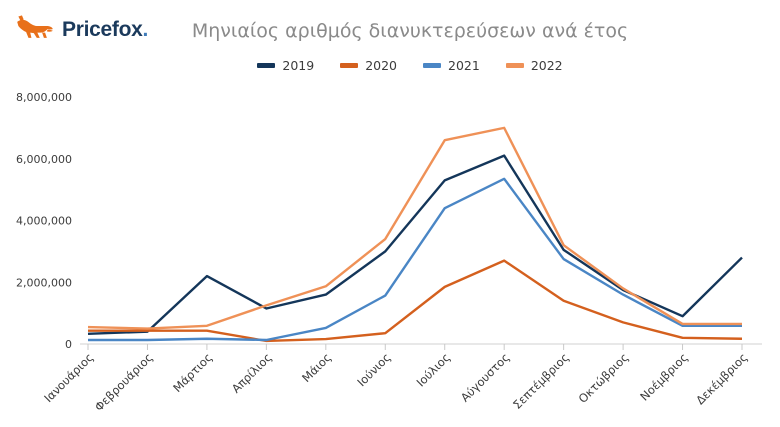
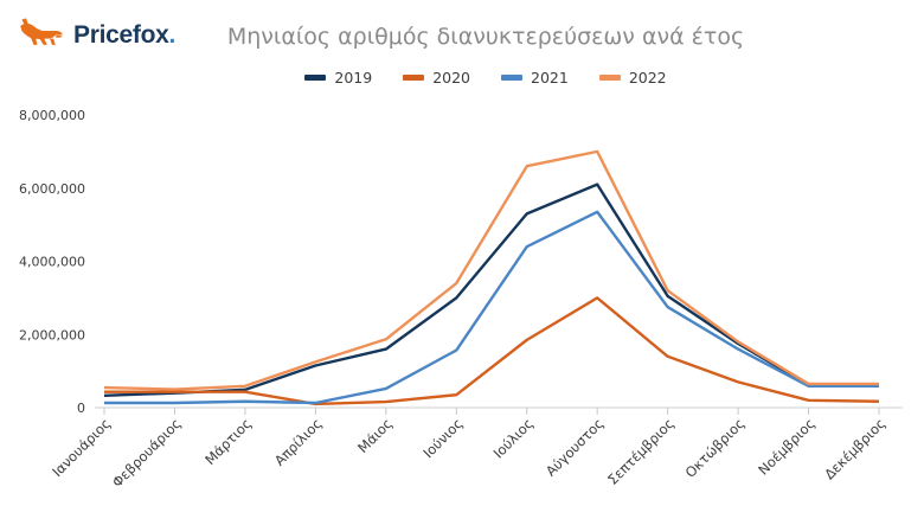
2019/Μάρτιος: 2200000 -> 500000
2020/Αύγουστος: 2700000 -> 3000000
2019/Νοέμβριος: 900000 -> 600000
2019/Δεκέμβριος: 2800000 -> 600000
